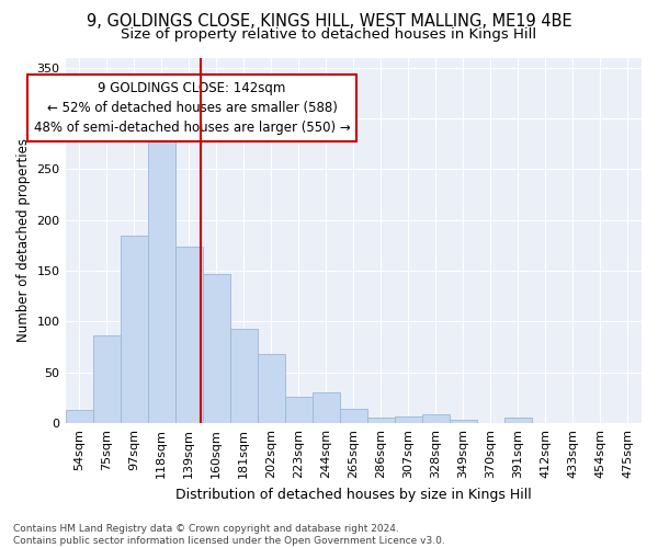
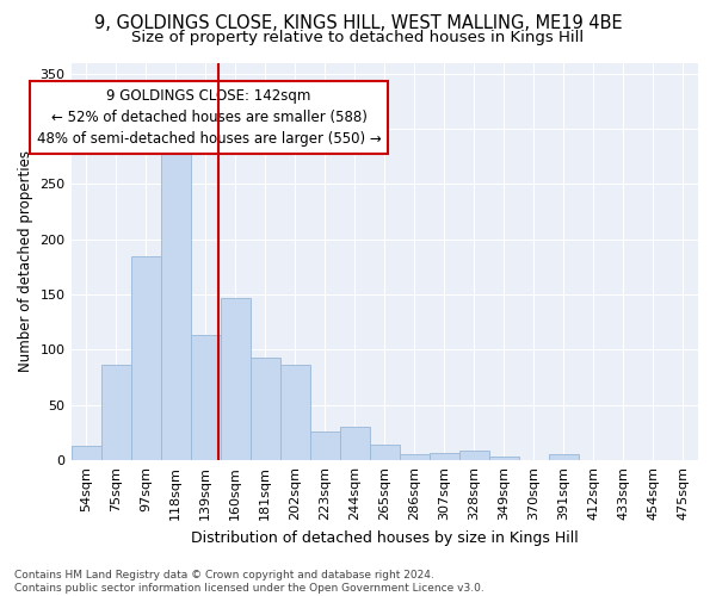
139sqm: 174 -> 114
202sqm: 68 -> 86
